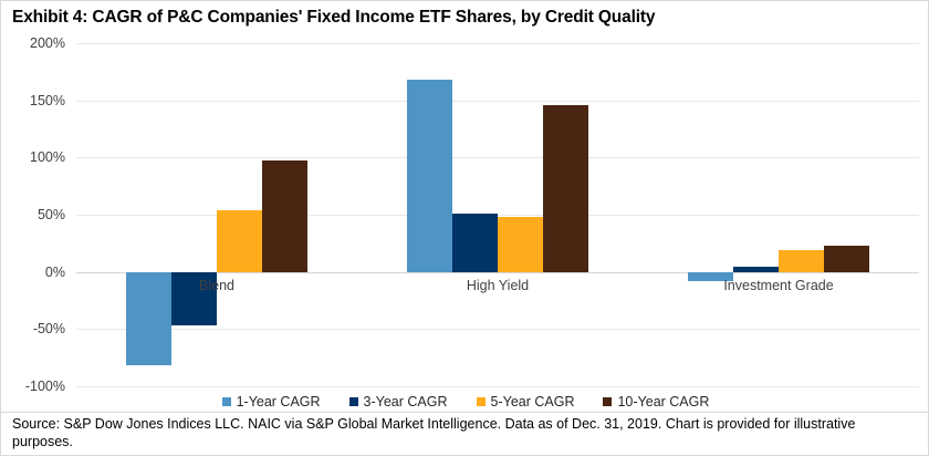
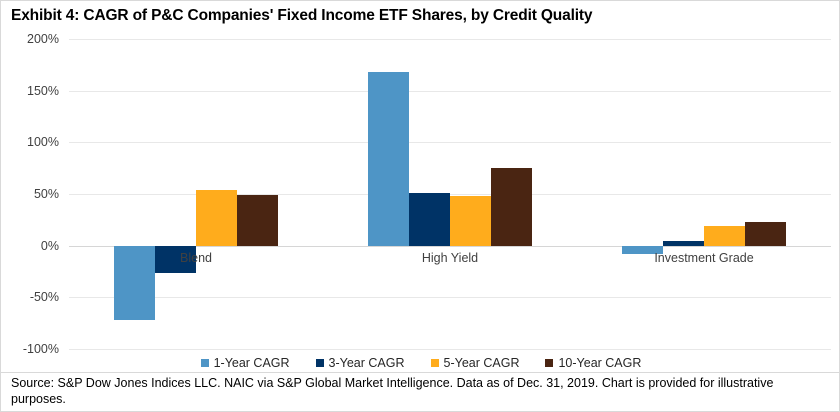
1-Year CAGR/Blend: -82% -> -72%
3-Year CAGR/Blend: -47% -> -26%
10-Year CAGR/Blend: 97% -> 49%
10-Year CAGR/High Yield: 146% -> 75%
